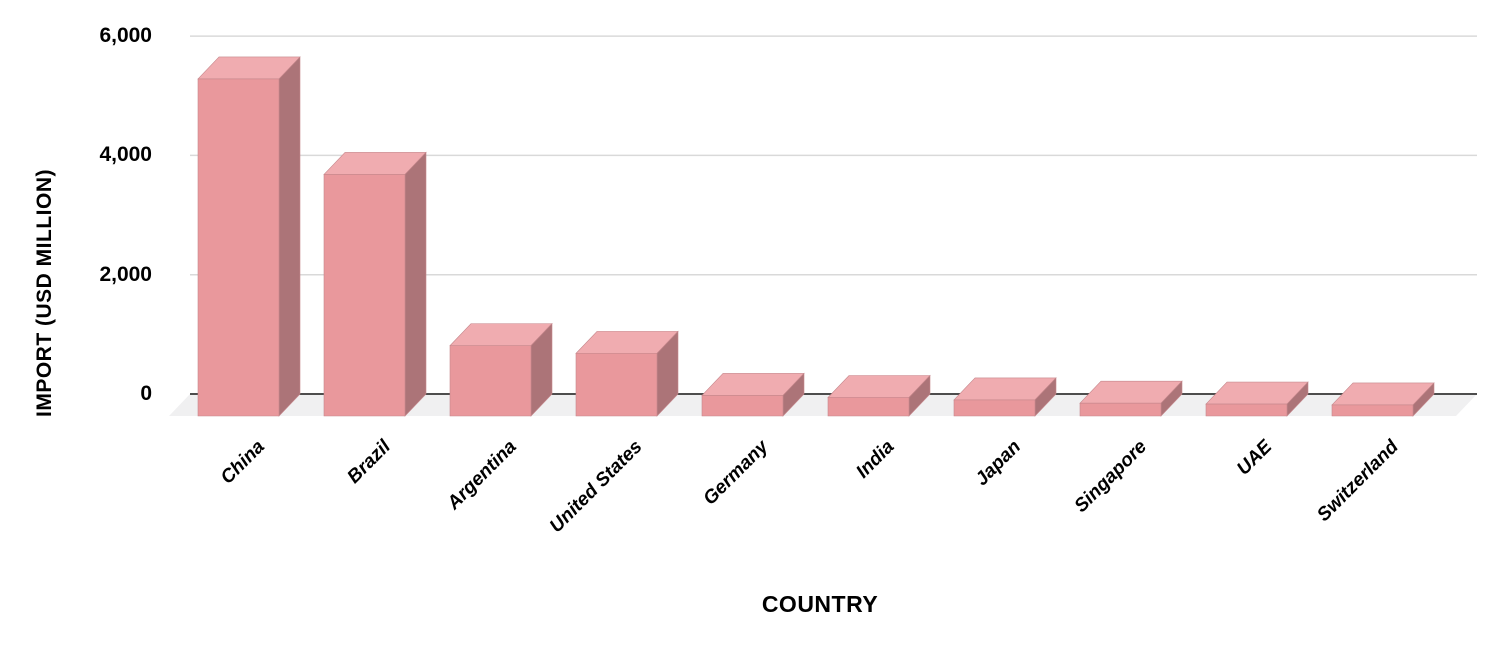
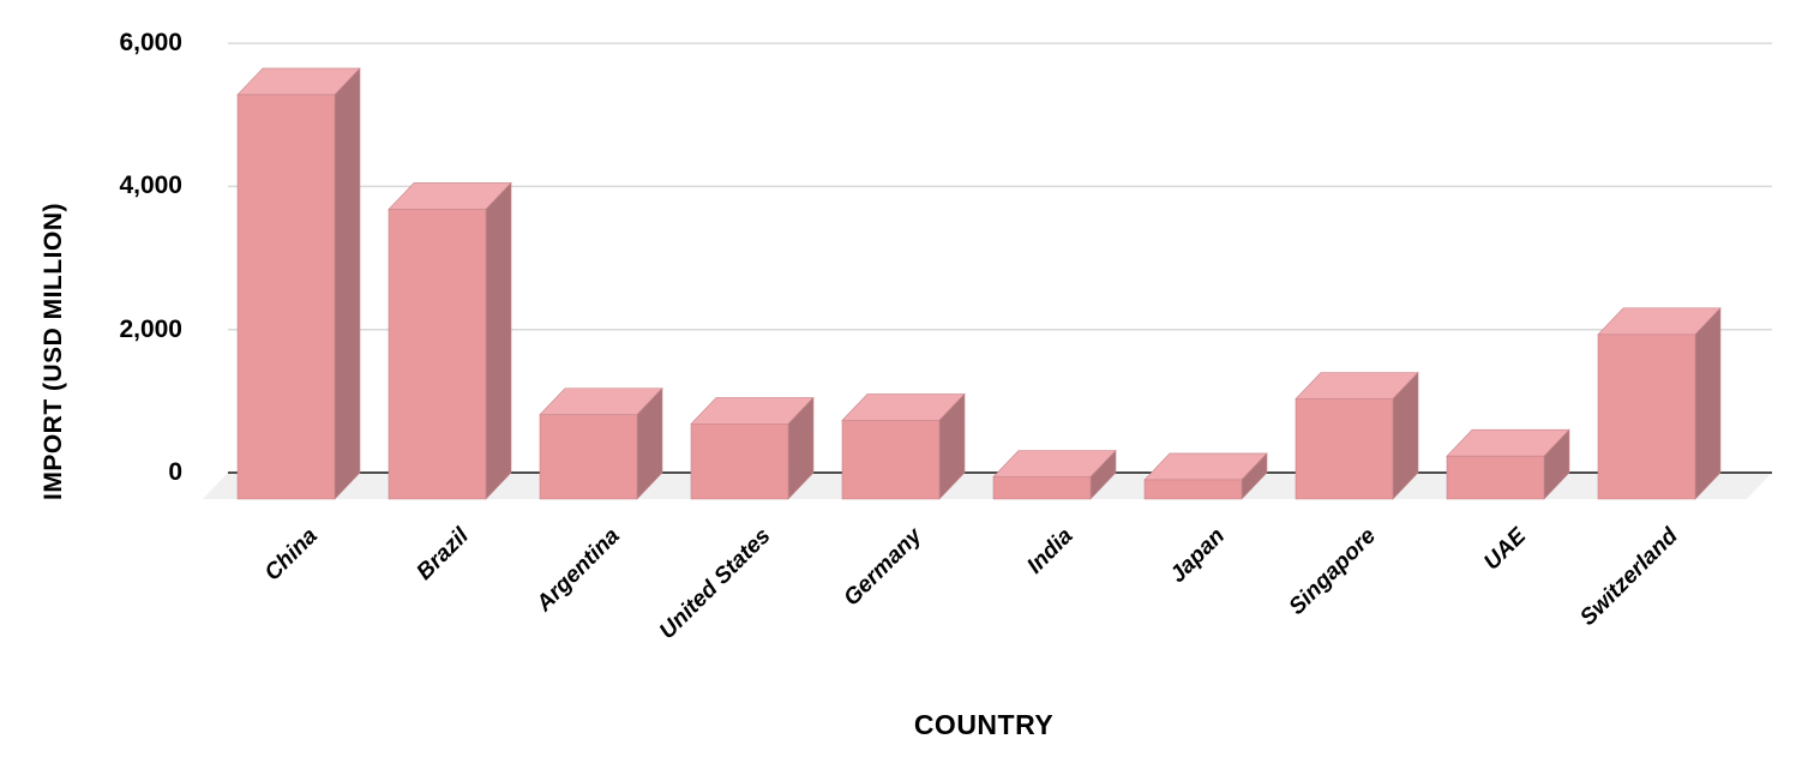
Germany: 300 -> 1100
Singapore: 200 -> 1400
UAE: 200 -> 600
Switzerland: 200 -> 2300
